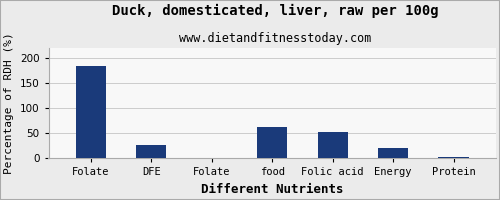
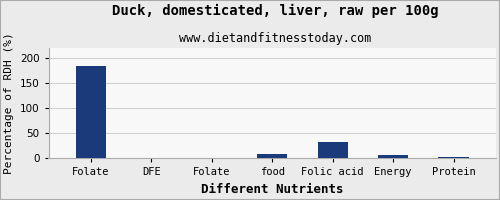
DFE: 26 -> 0
food: 62 -> 8
Folic acid: 52 -> 33
Energy: 20 -> 7
